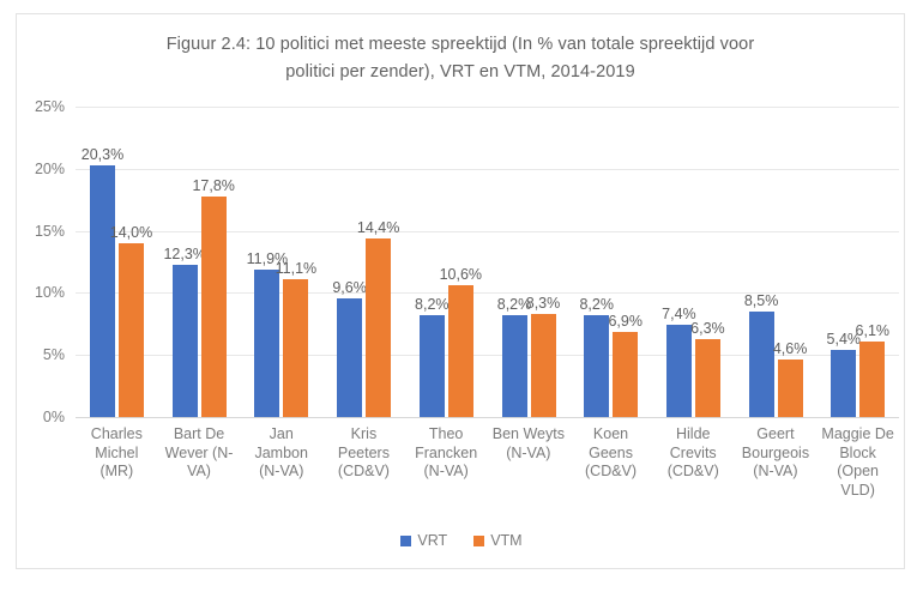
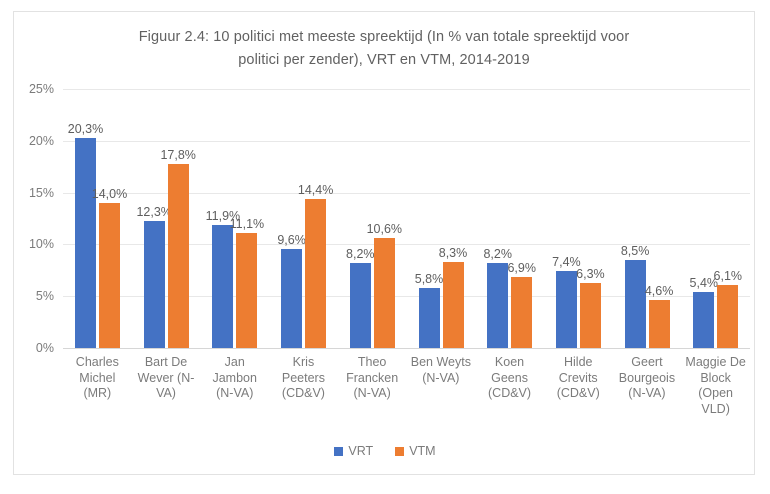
VRT/Ben Weyts (N-VA): 8,2% -> 5,8%
